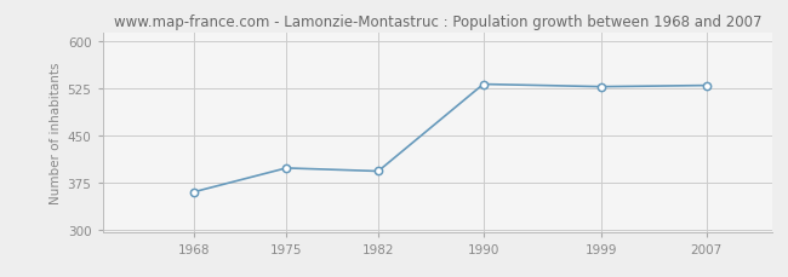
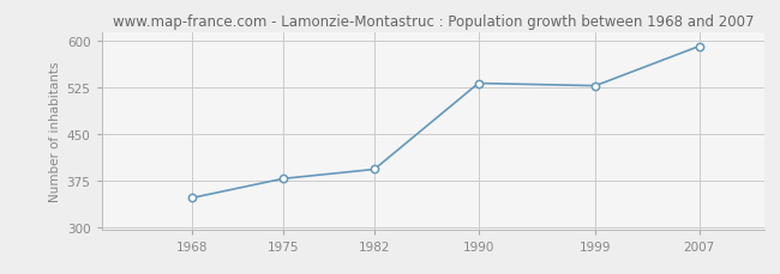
1968: 360 -> 347
1975: 398 -> 378
2007: 530 -> 592
